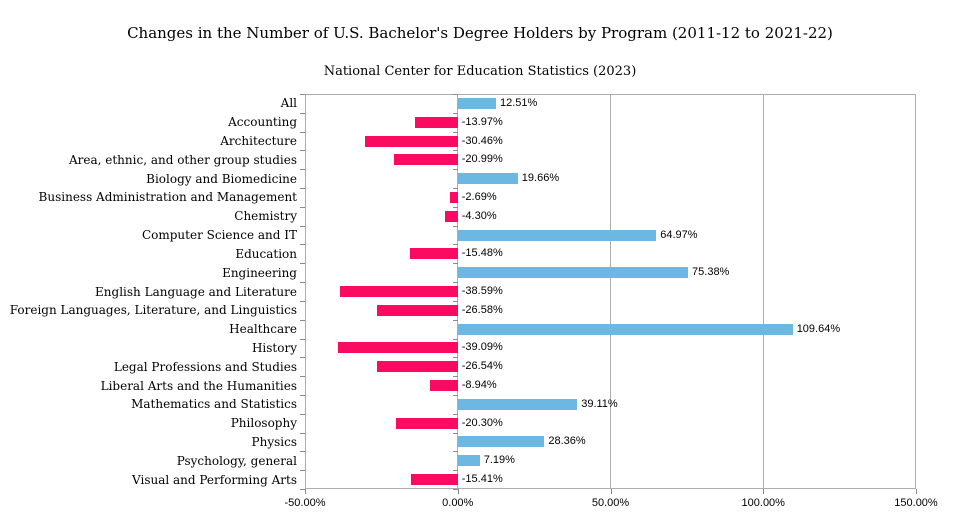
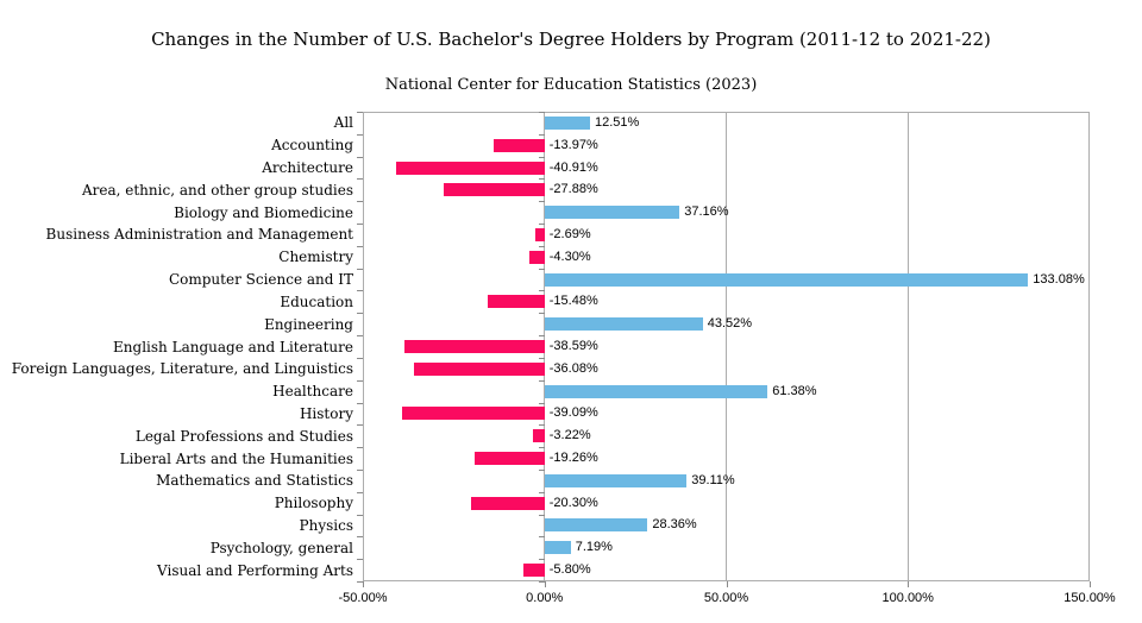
Architecture: -30.46% -> -40.91%
Area, ethnic, and other group studies: -20.99% -> -27.88%
Biology and Biomedicine: 19.66% -> 37.16%
Computer Science and IT: 64.97% -> 133.08%
Engineering: 75.38% -> 43.52%
Foreign Languages, Literature, and Linguistics: -26.58% -> -36.08%
Healthcare: 109.64% -> 61.38%
Legal Professions and Studies: -26.54% -> -3.22%
Liberal Arts and the Humanities: -8.94% -> -19.26%
Visual and Performing Arts: -15.41% -> -5.80%
